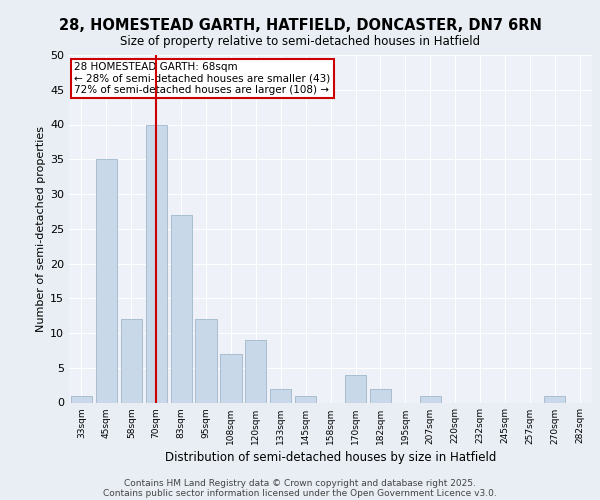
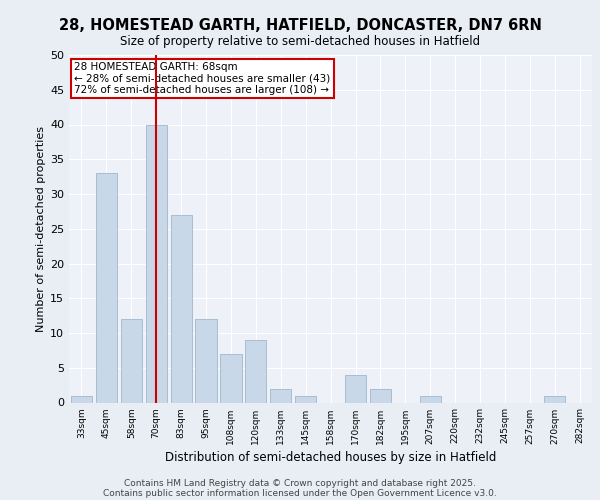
45sqm: 35 -> 33
